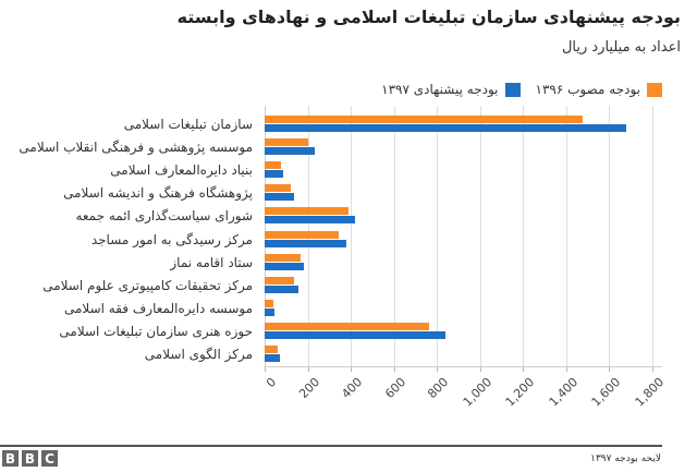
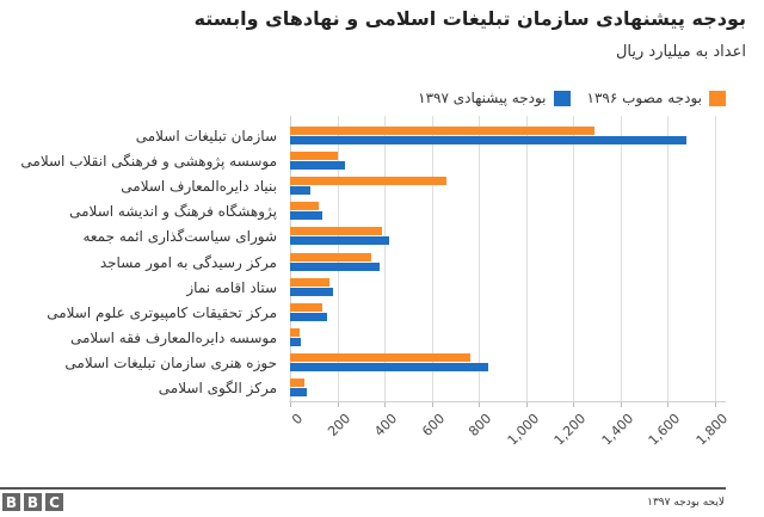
بودجه مصوب ۱۳۹۶/سازمان تبلیغات اسلامی: 1480 -> 1290
بودجه مصوب ۱۳۹۶/بنیاد دایره‌المعارف اسلامی: 80 -> 660
